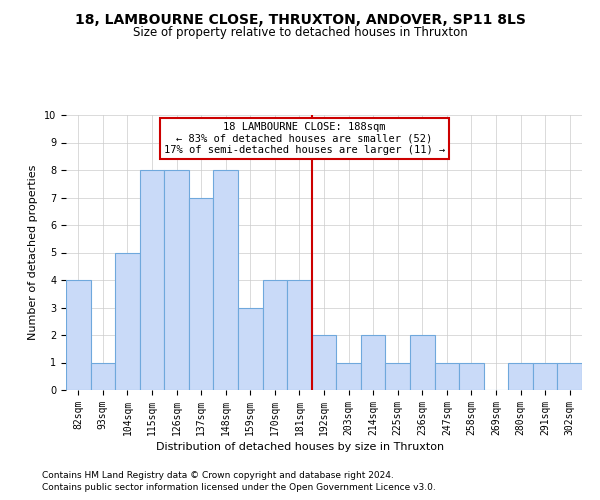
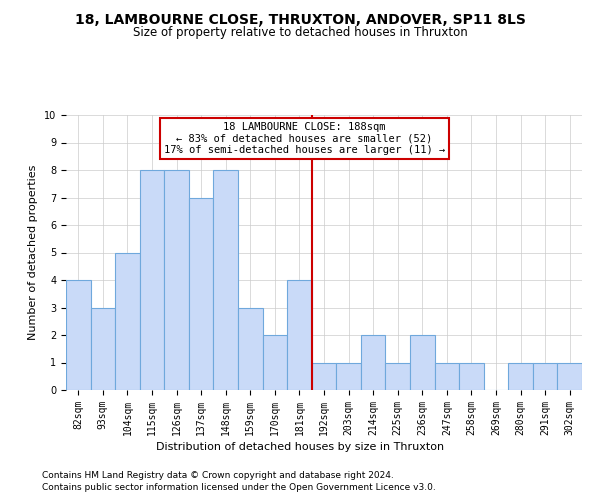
93sqm: 1 -> 3
170sqm: 4 -> 2
192sqm: 2 -> 1
